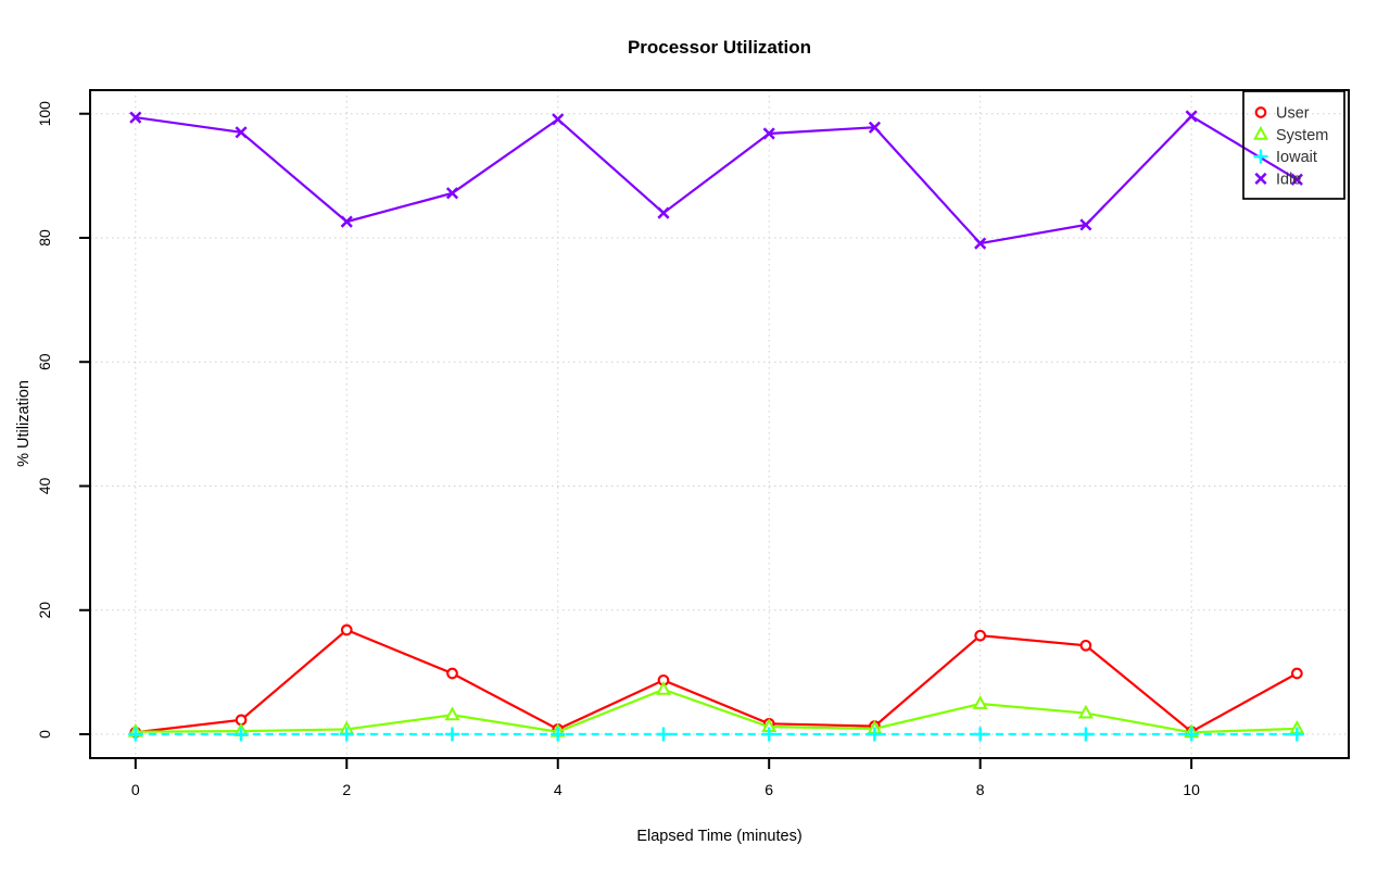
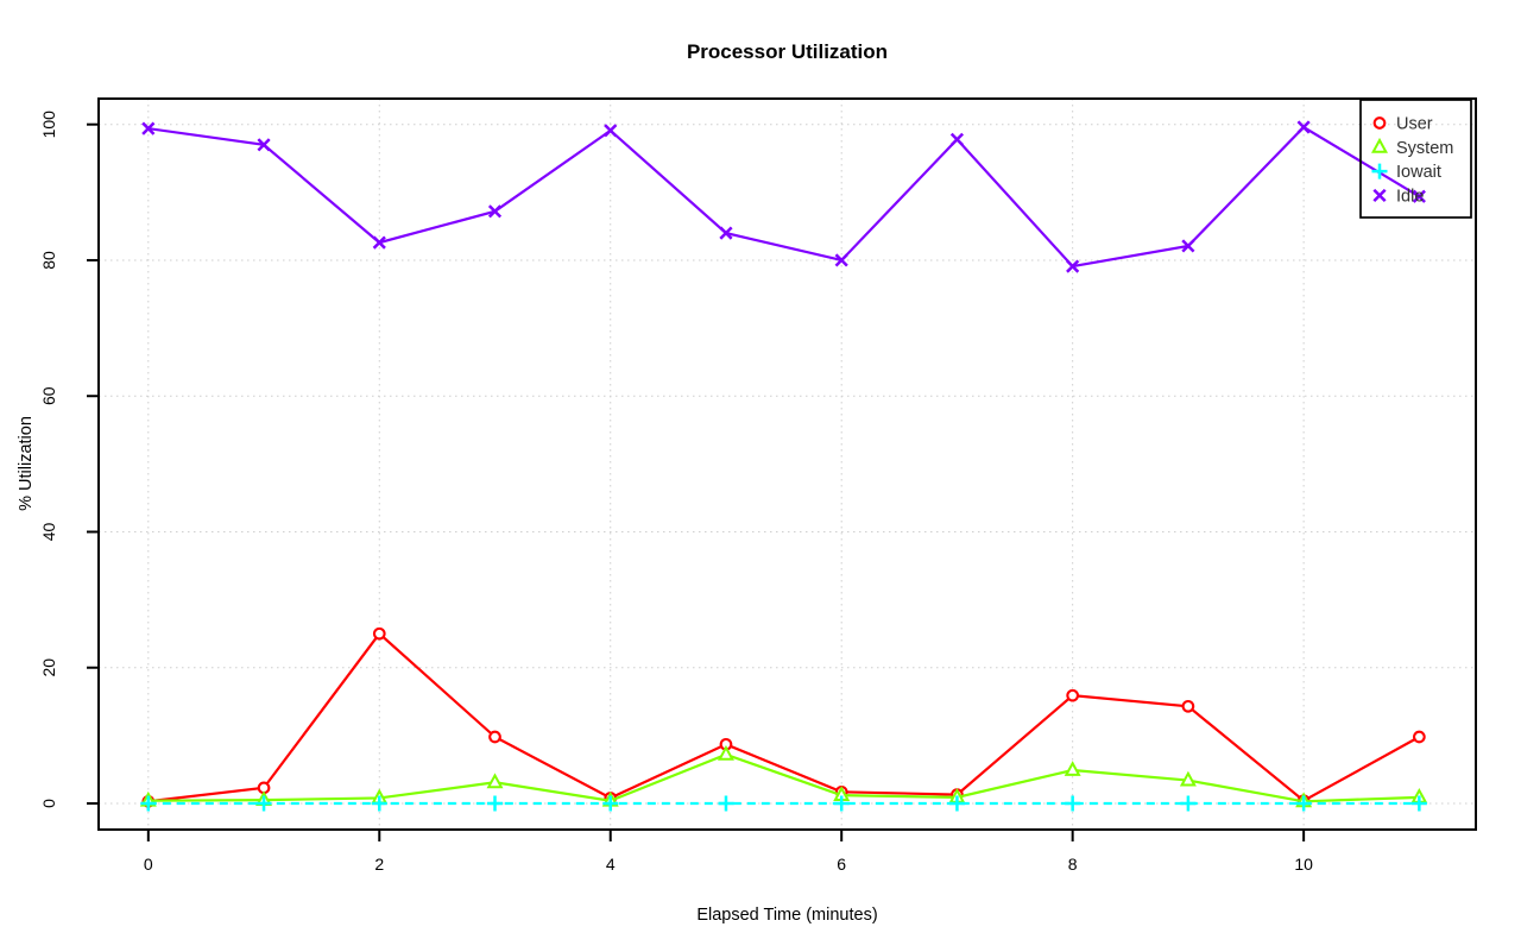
User/2: 17 -> 25
Idle/6: 97 -> 80
